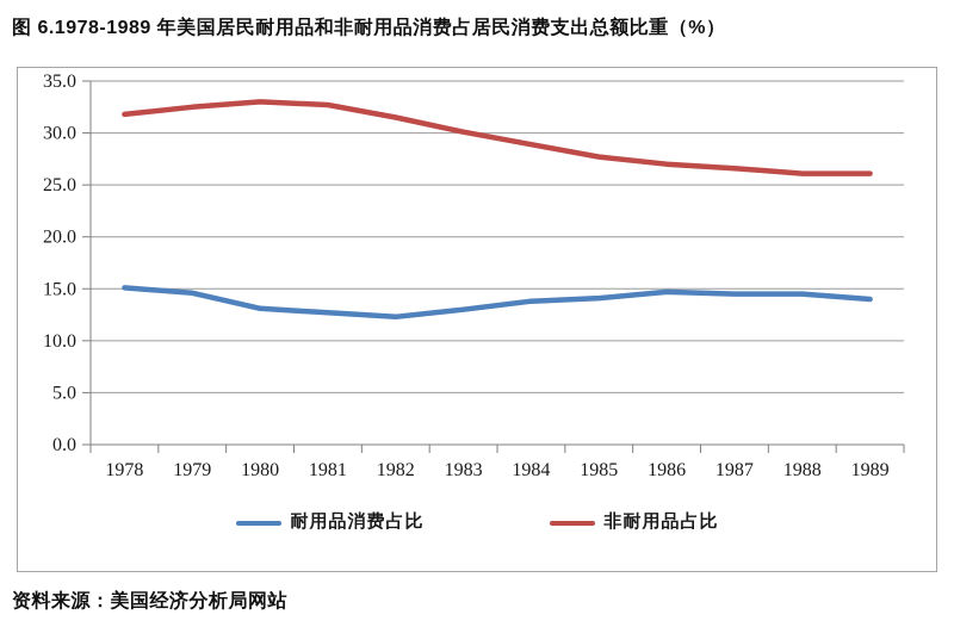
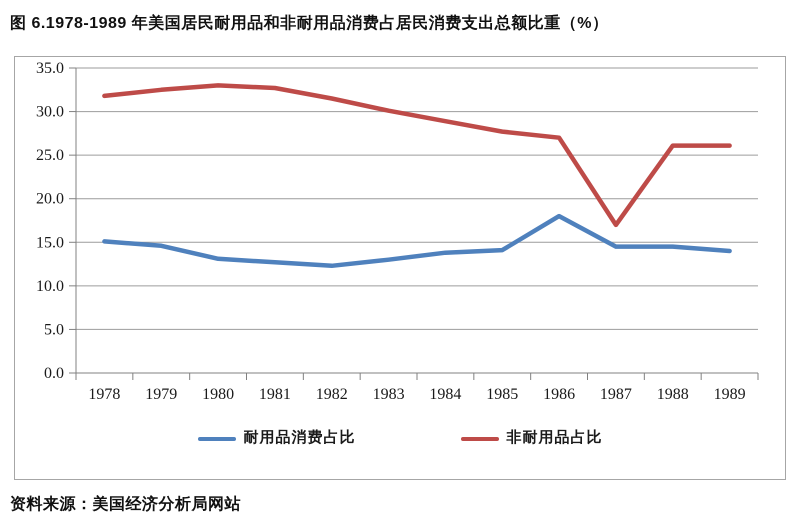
耐用品消费占比/1986: 15 -> 18
非耐用品占比/1987: 27 -> 17
